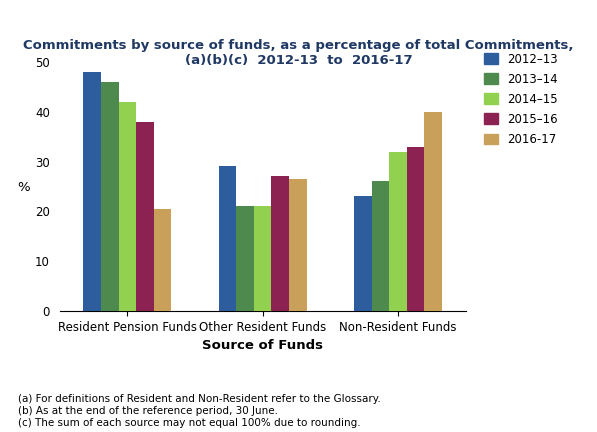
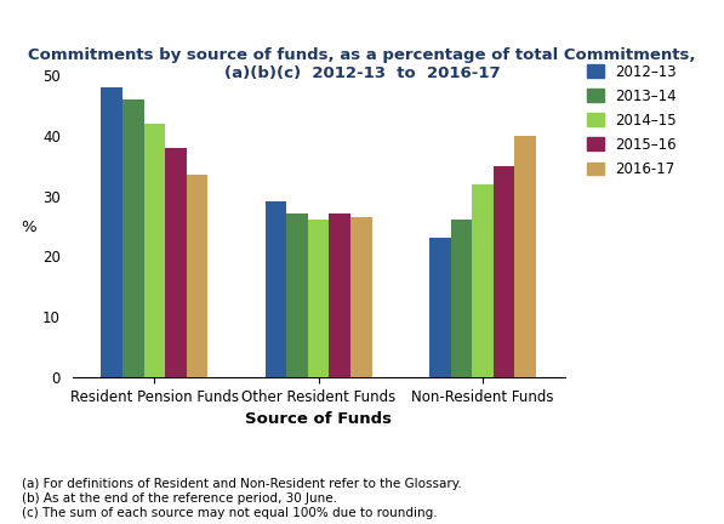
2016-17/Resident Pension Funds: 20.5 -> 33.5
2013–14/Other Resident Funds: 21 -> 27
2014–15/Other Resident Funds: 21 -> 26
2015–16/Non-Resident Funds: 33 -> 35
